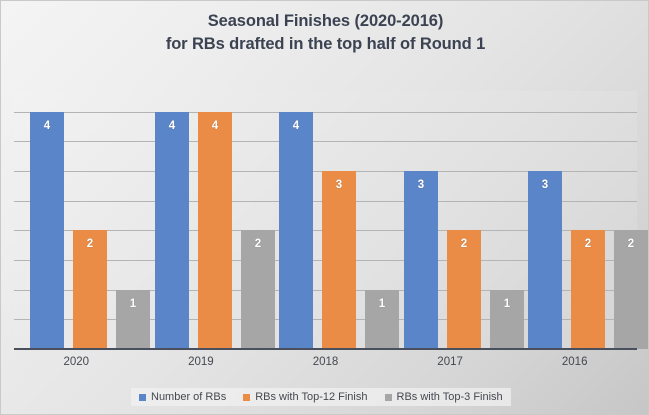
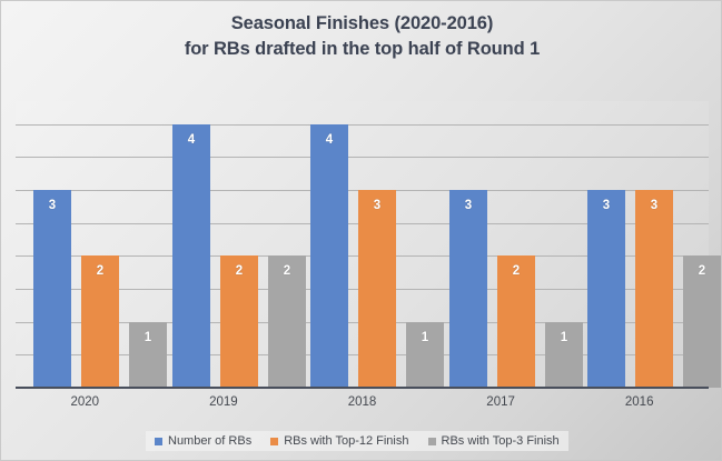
Number of RBs/2020: 4 -> 3
RBs with Top-12 Finish/2019: 4 -> 2
RBs with Top-12 Finish/2016: 2 -> 3
